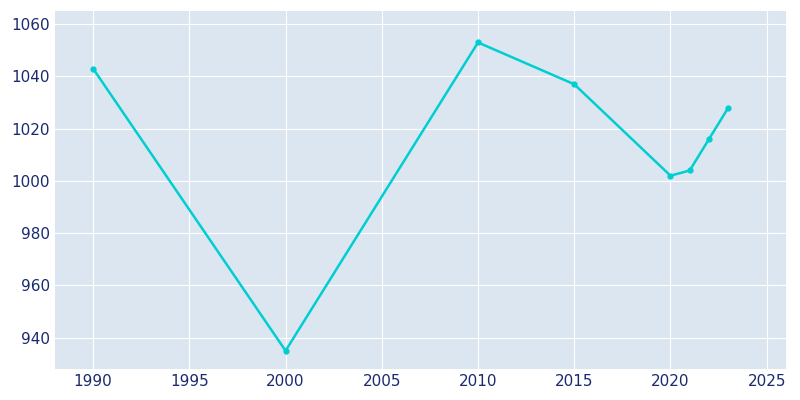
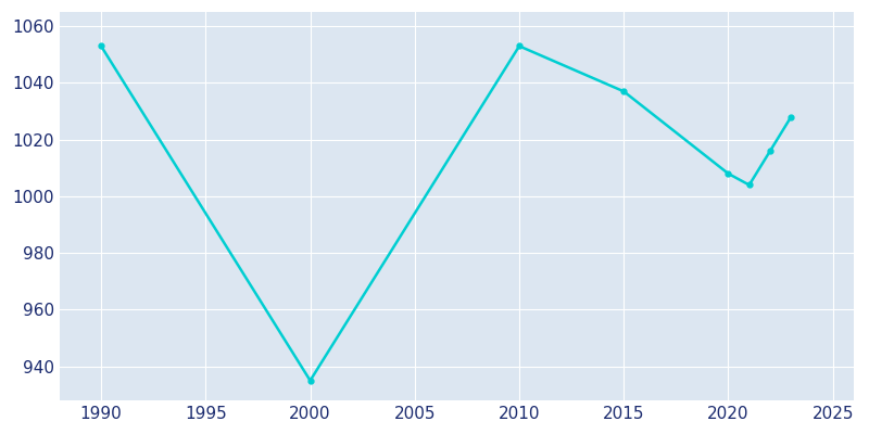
1990: 1043 -> 1053
2020: 1002 -> 1008
